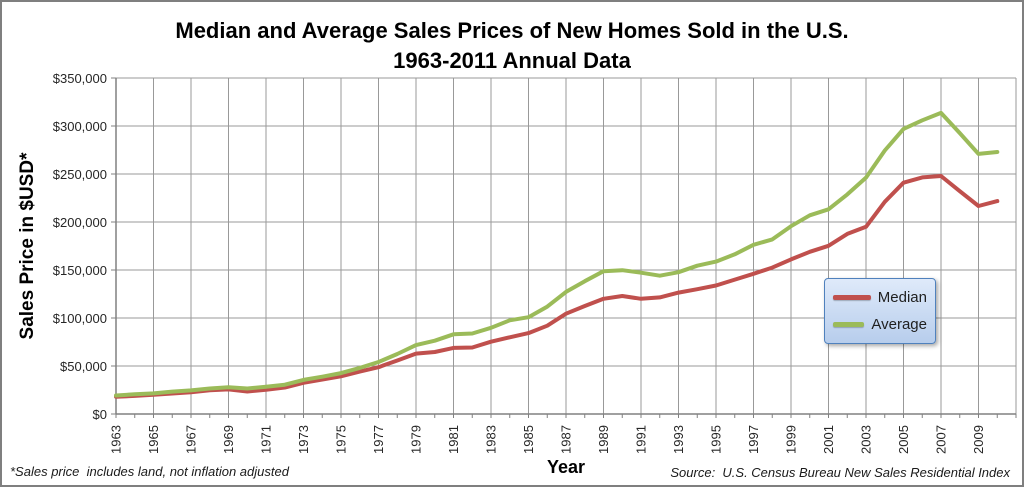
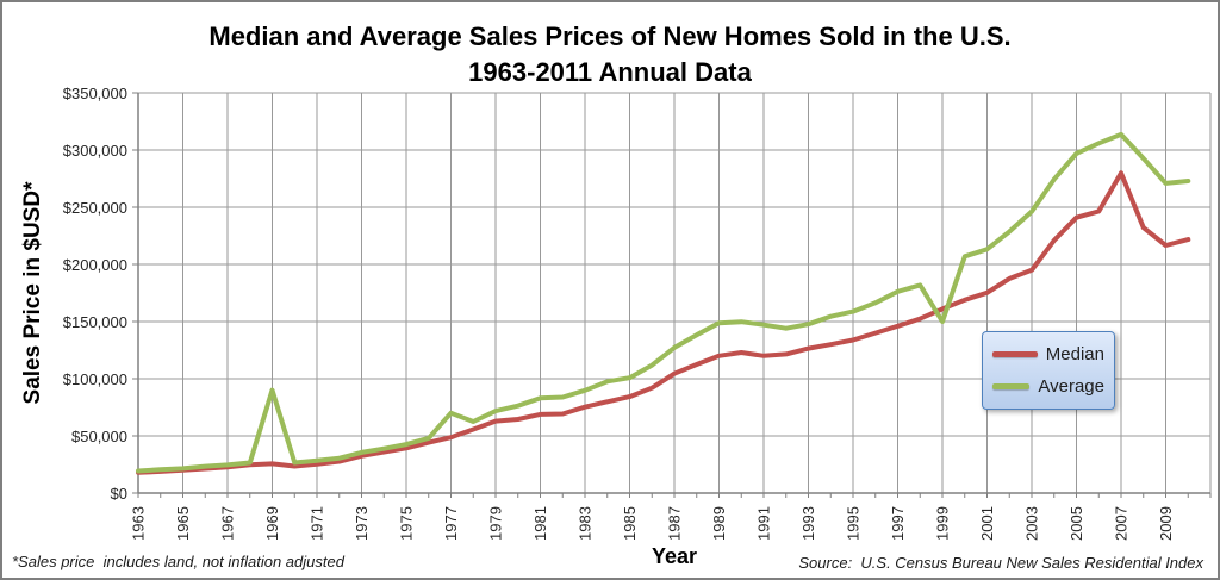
Average/1969: $30000 -> $90000
Average/1977: $50000 -> $70000
Average/1999: $200000 -> $150000
Median/2007: $250000 -> $280000
